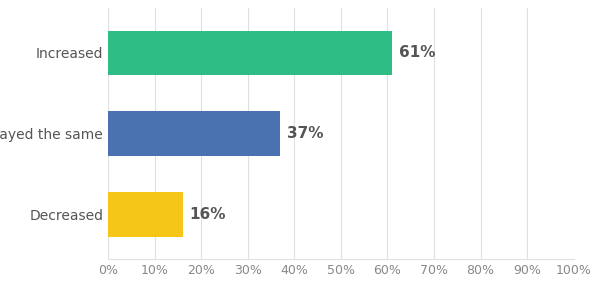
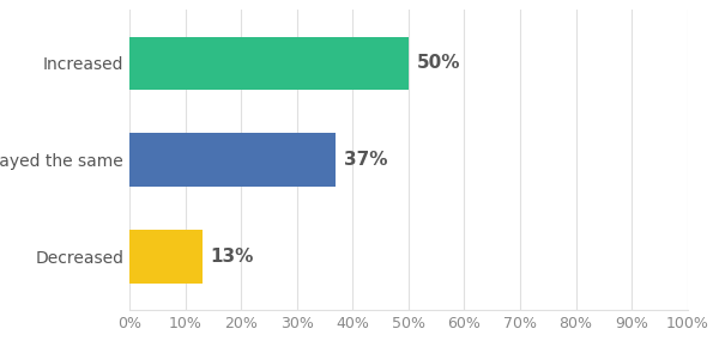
Increased: 61% -> 50%
Decreased: 16% -> 13%
